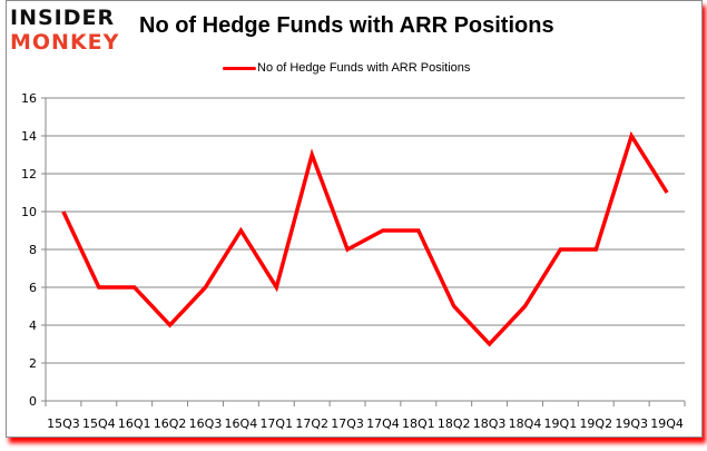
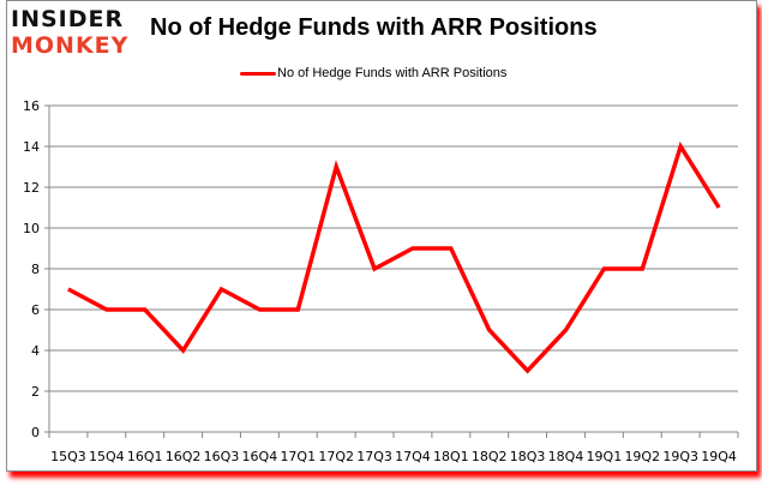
15Q3: 10 -> 7
16Q3: 6 -> 7
16Q4: 9 -> 6
